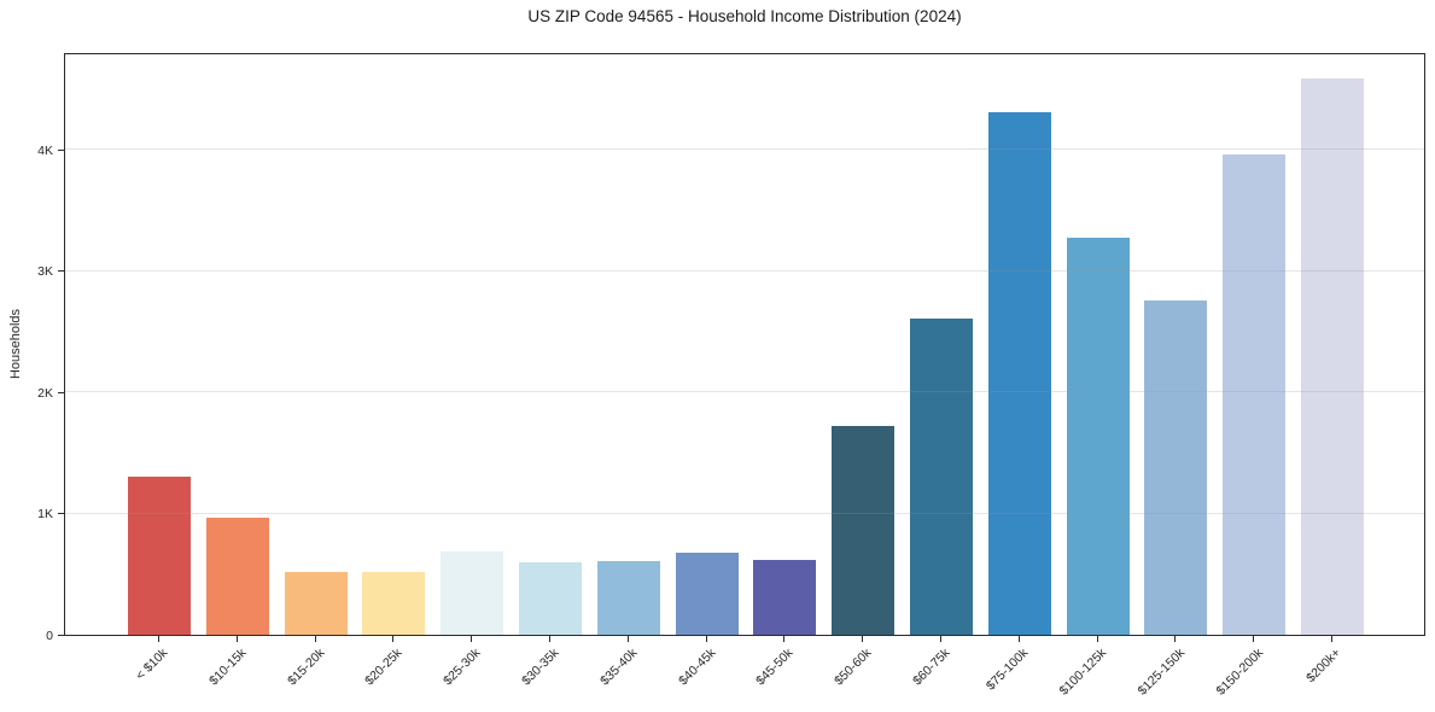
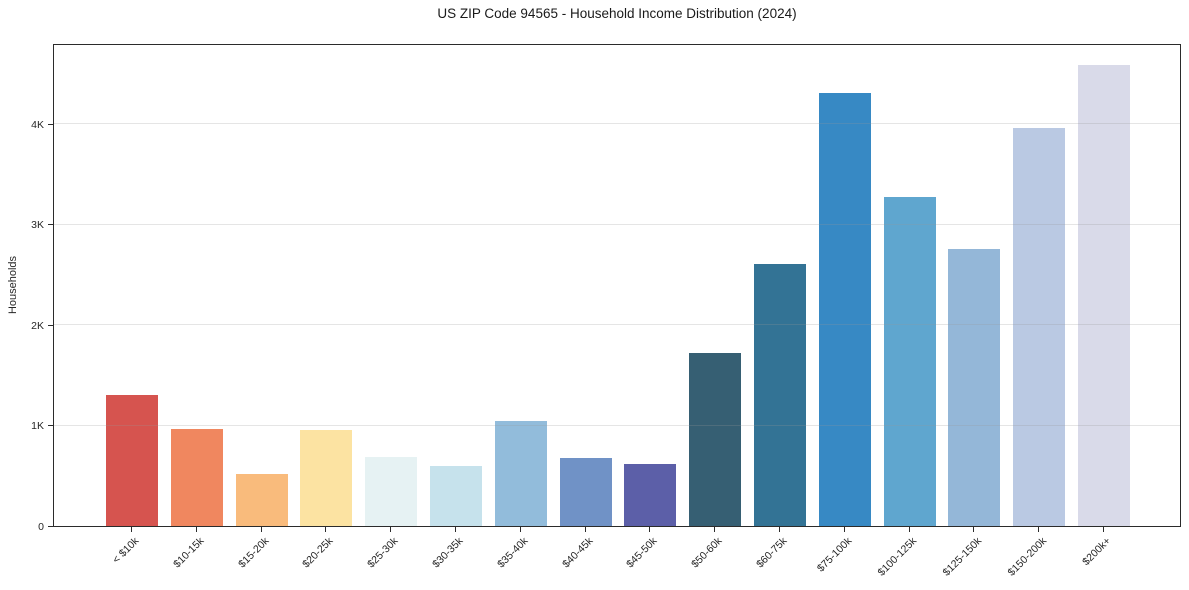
$20-25k: 0.52K -> 0.95K
$35-40k: 0.61K -> 1.04K
